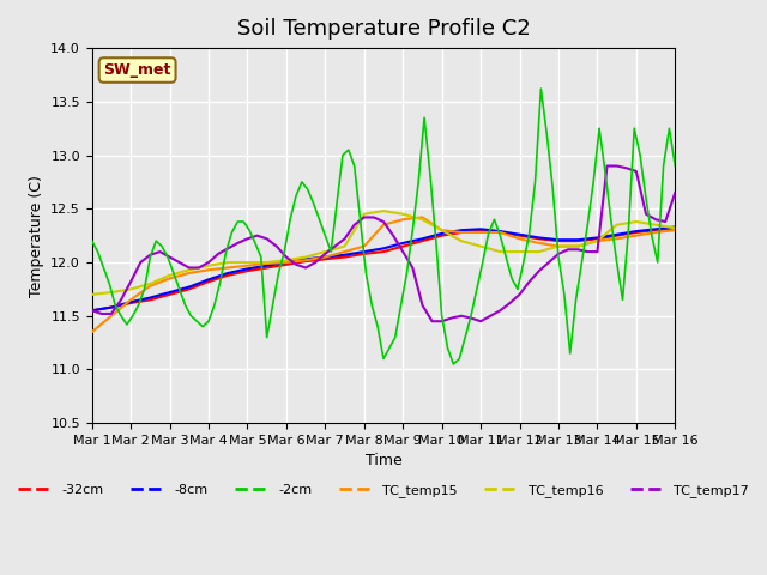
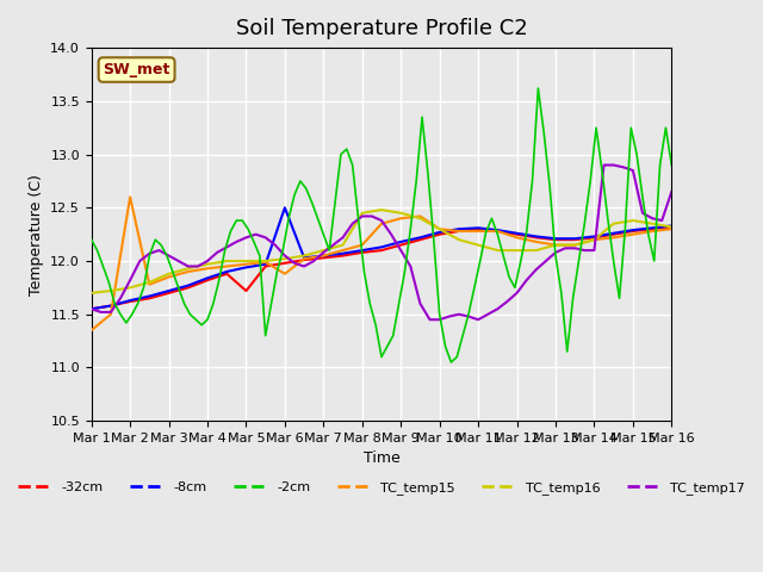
TC_temp15/Mar 2: 11.65 -> 12.60
-32cm/Mar 5: 11.92 -> 11.72
-8cm/Mar 6: 12.00 -> 12.50
TC_temp15/Mar 6: 12.00 -> 11.88
